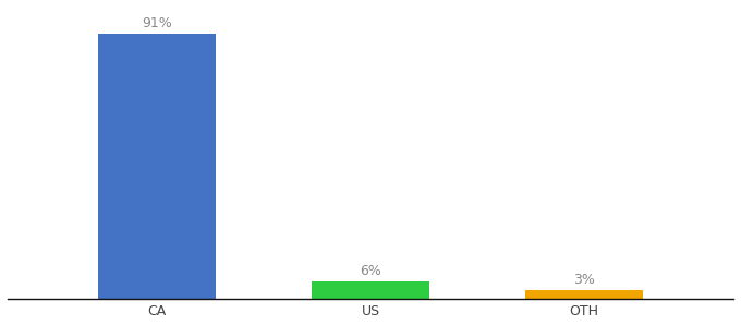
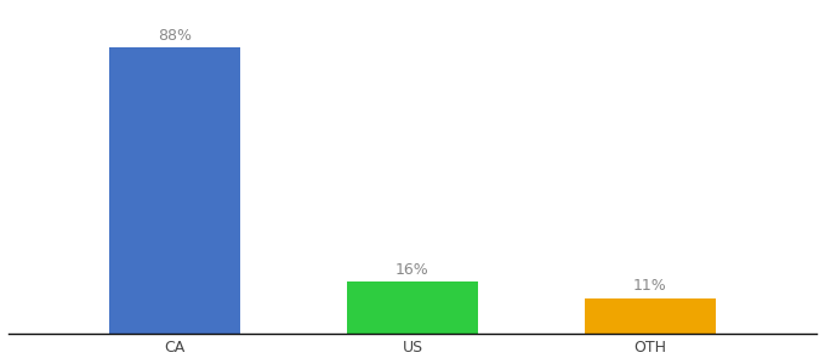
CA: 91% -> 88%
US: 6% -> 16%
OTH: 3% -> 11%
